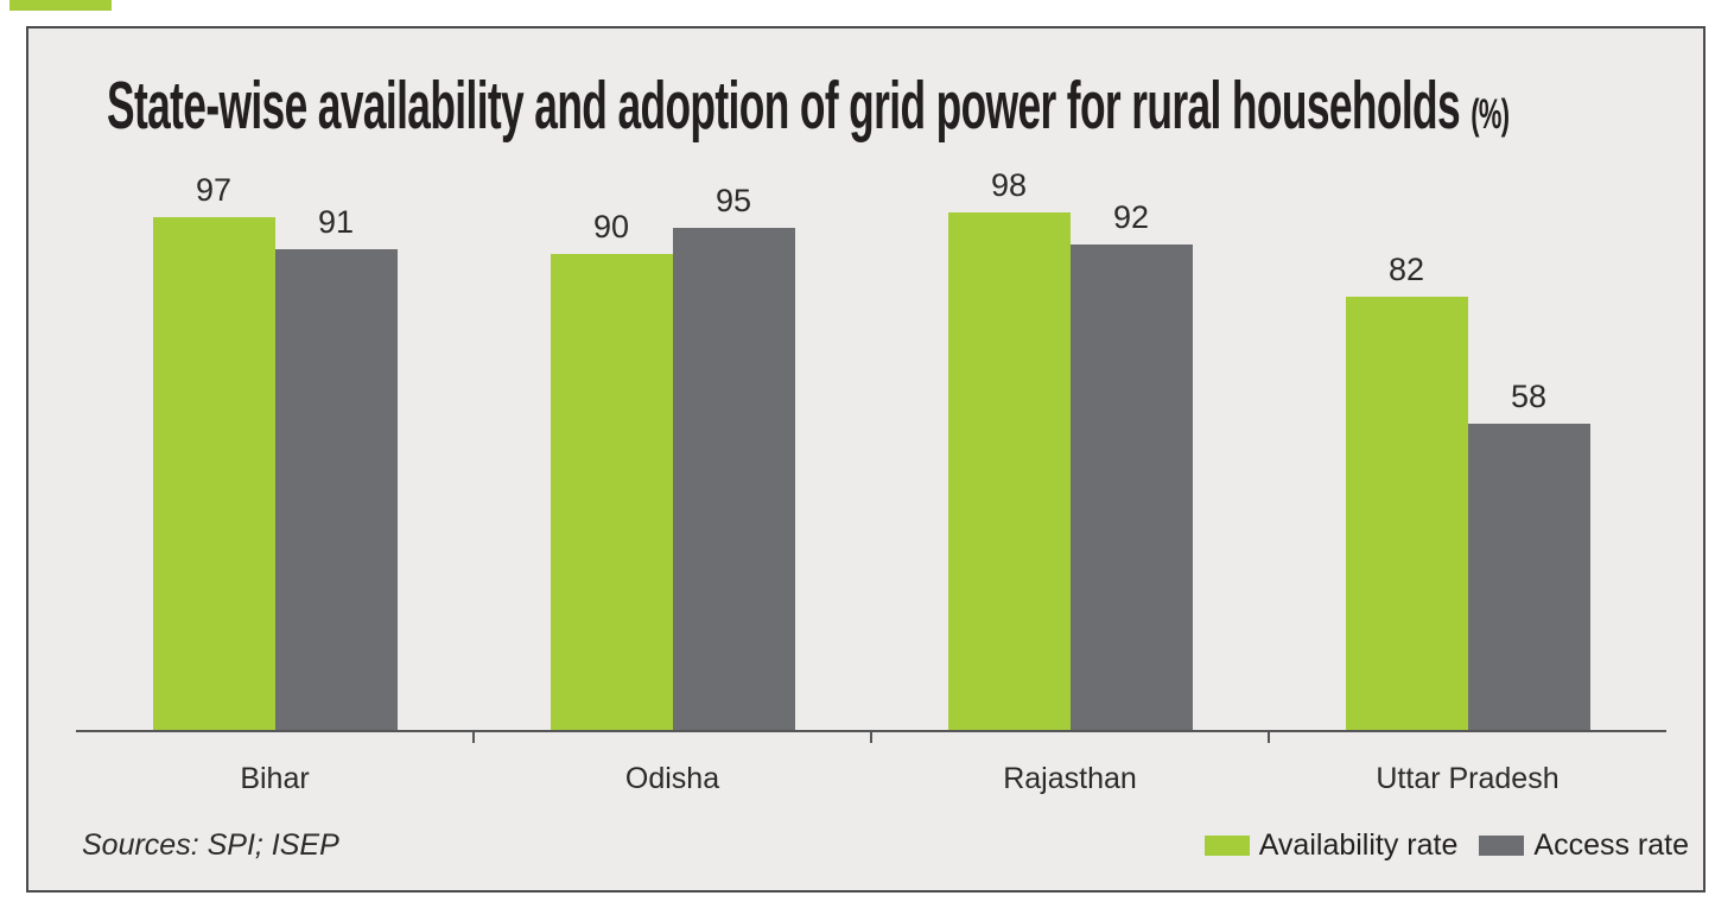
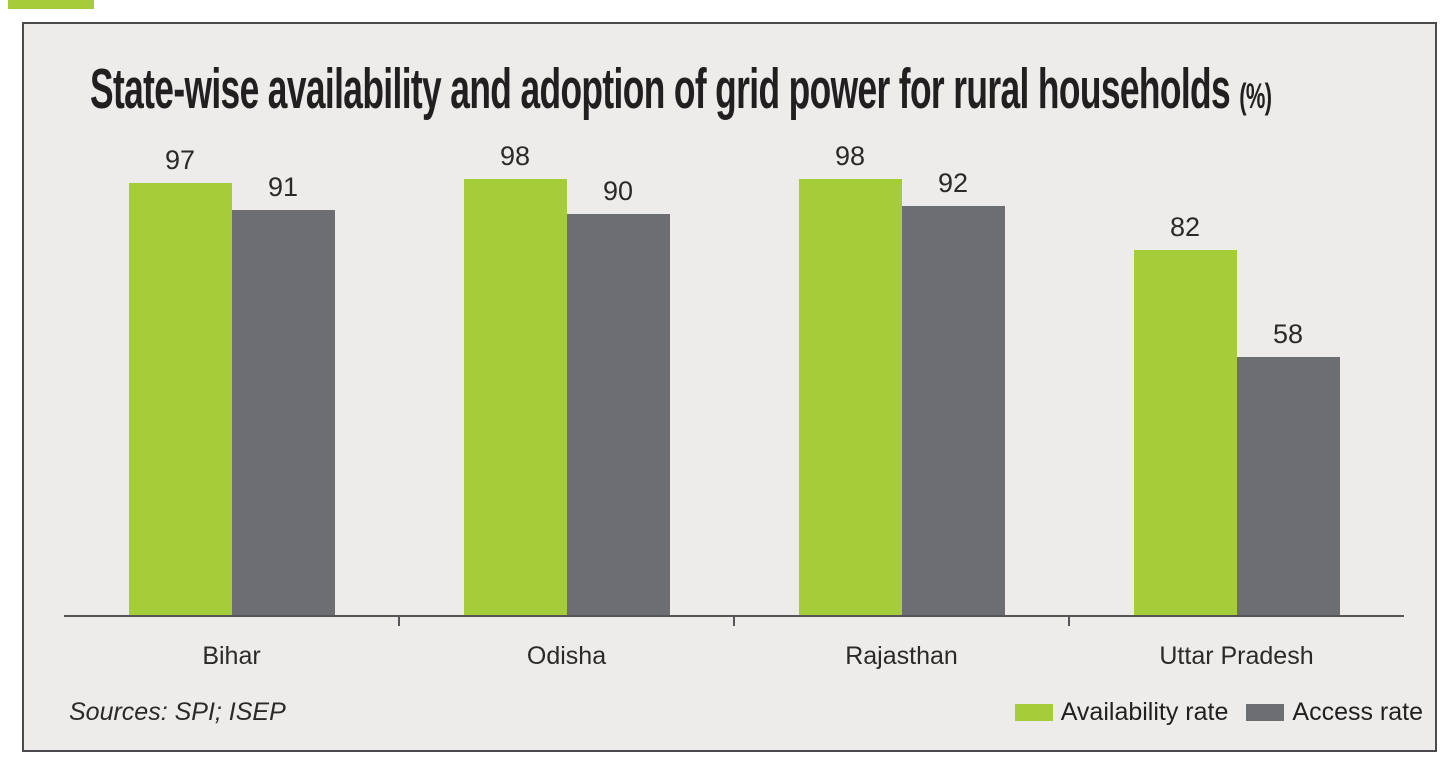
Availability rate/Odisha: 90 -> 98
Access rate/Odisha: 95 -> 90
